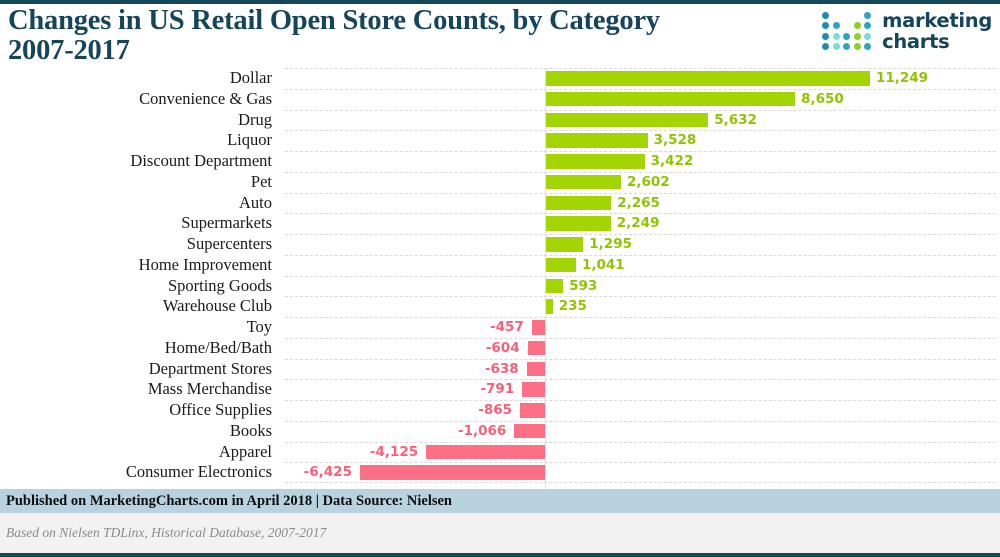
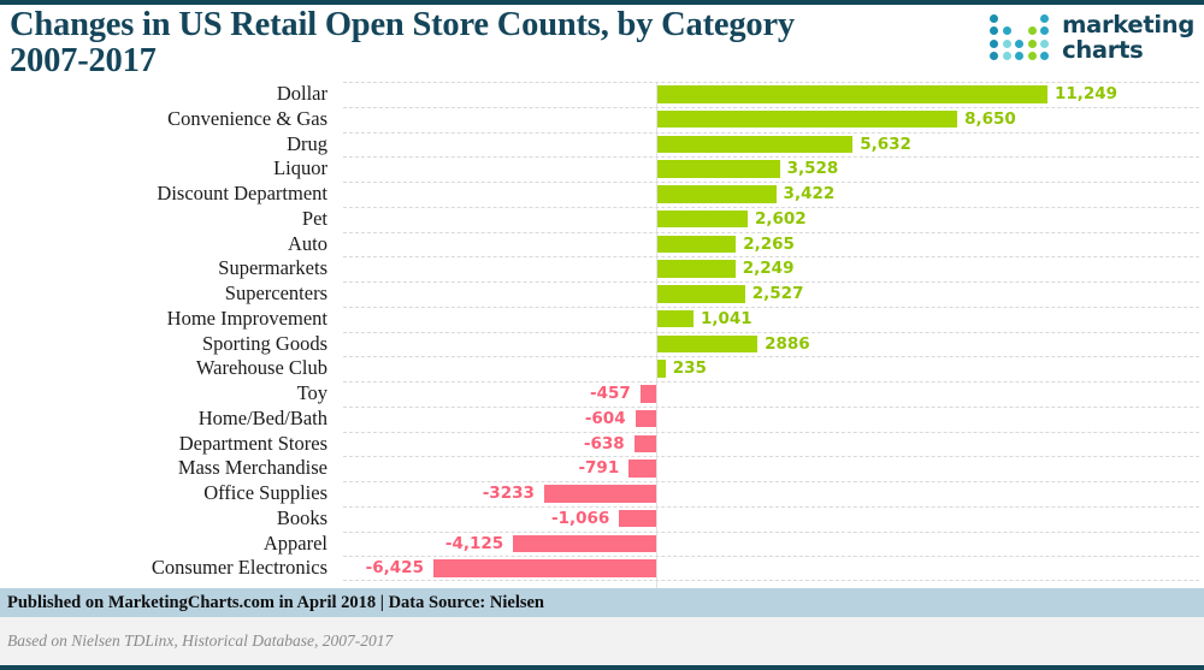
Supercenters: 1,295 -> 2,527
Sporting Goods: 593 -> 2886
Office Supplies: -865 -> -3233
